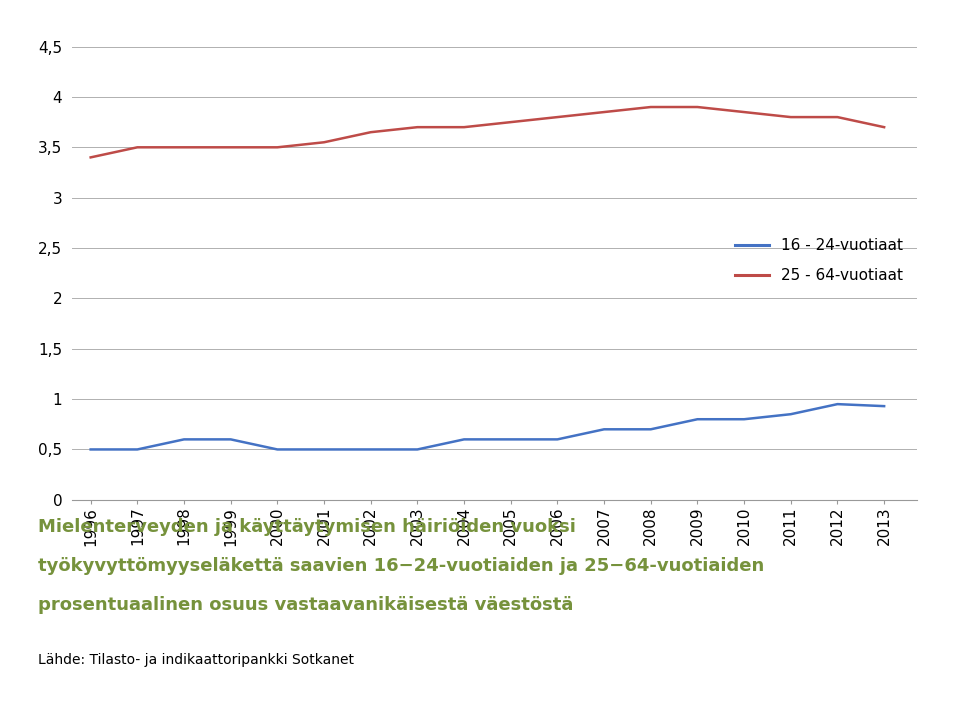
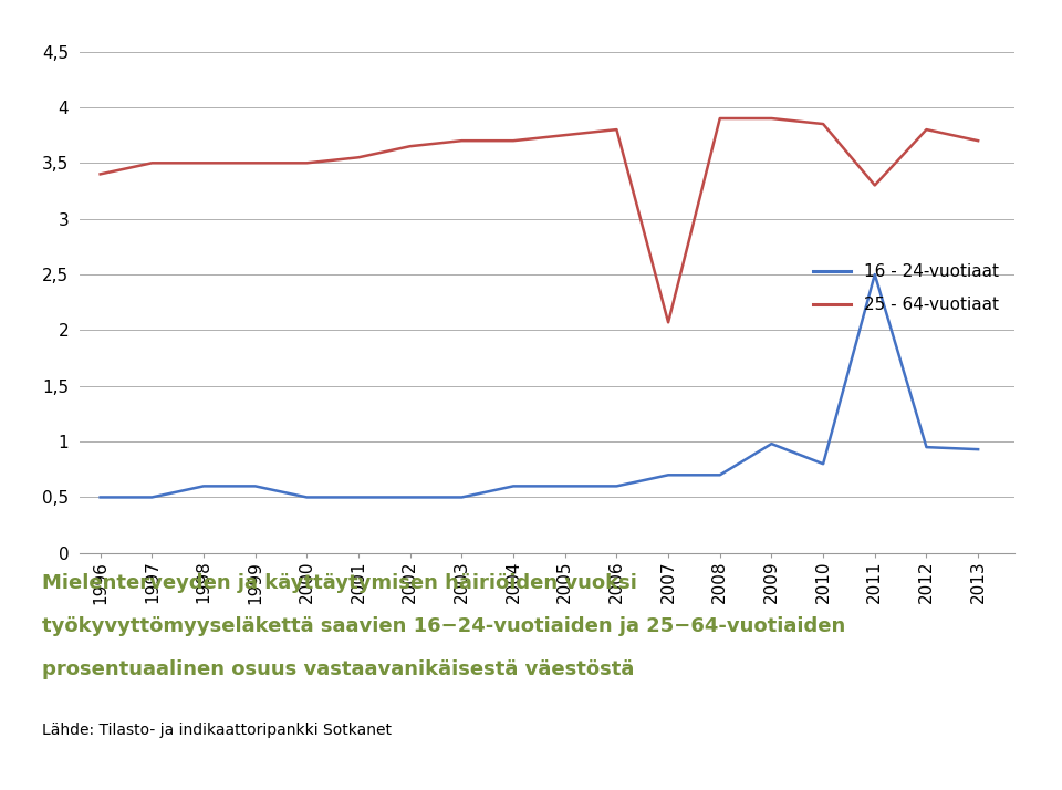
25 - 64-vuotiaat/2007: 3,85 -> 2,07
16 - 24-vuotiaat/2009: 0,80 -> 0,98
16 - 24-vuotiaat/2011: 0,85 -> 2,50
25 - 64-vuotiaat/2011: 3,80 -> 3,30
